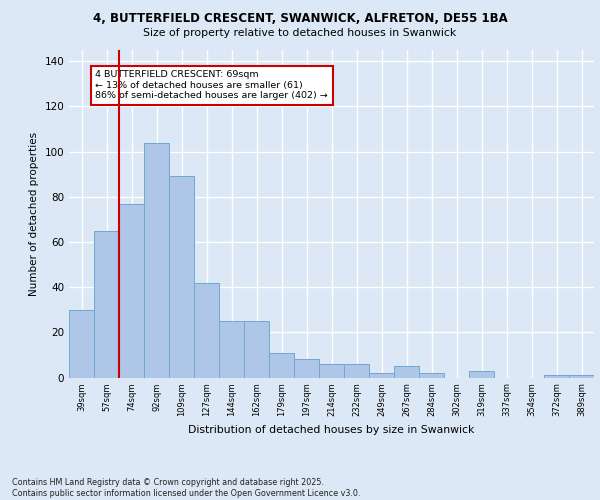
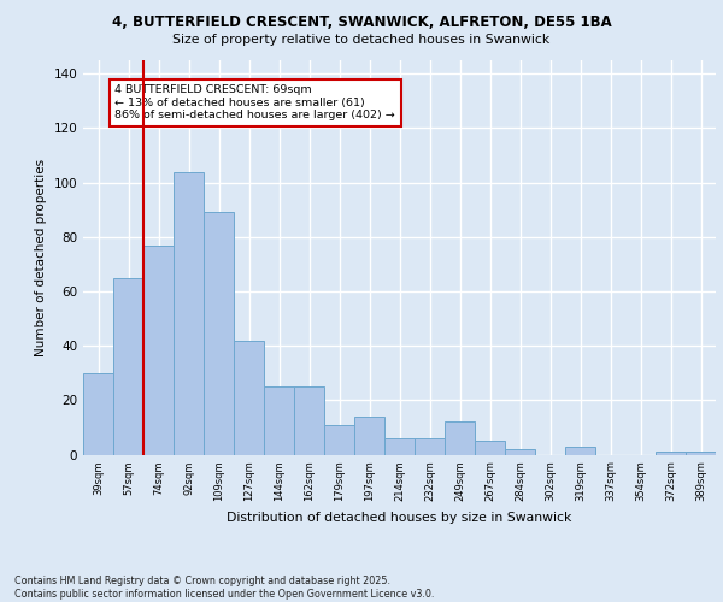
197sqm: 8 -> 14
249sqm: 2 -> 12
